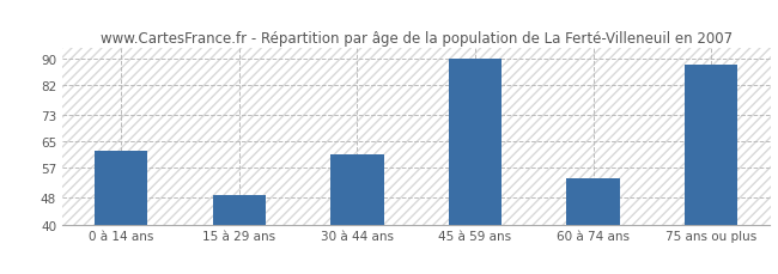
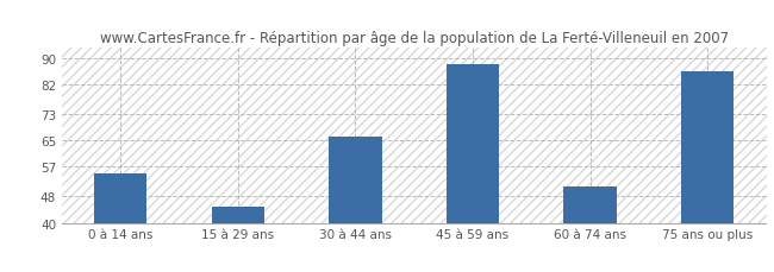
0 à 14 ans: 62 -> 55
15 à 29 ans: 49 -> 45
30 à 44 ans: 61 -> 66
45 à 59 ans: 90 -> 88
60 à 74 ans: 54 -> 51
75 ans ou plus: 88 -> 86
